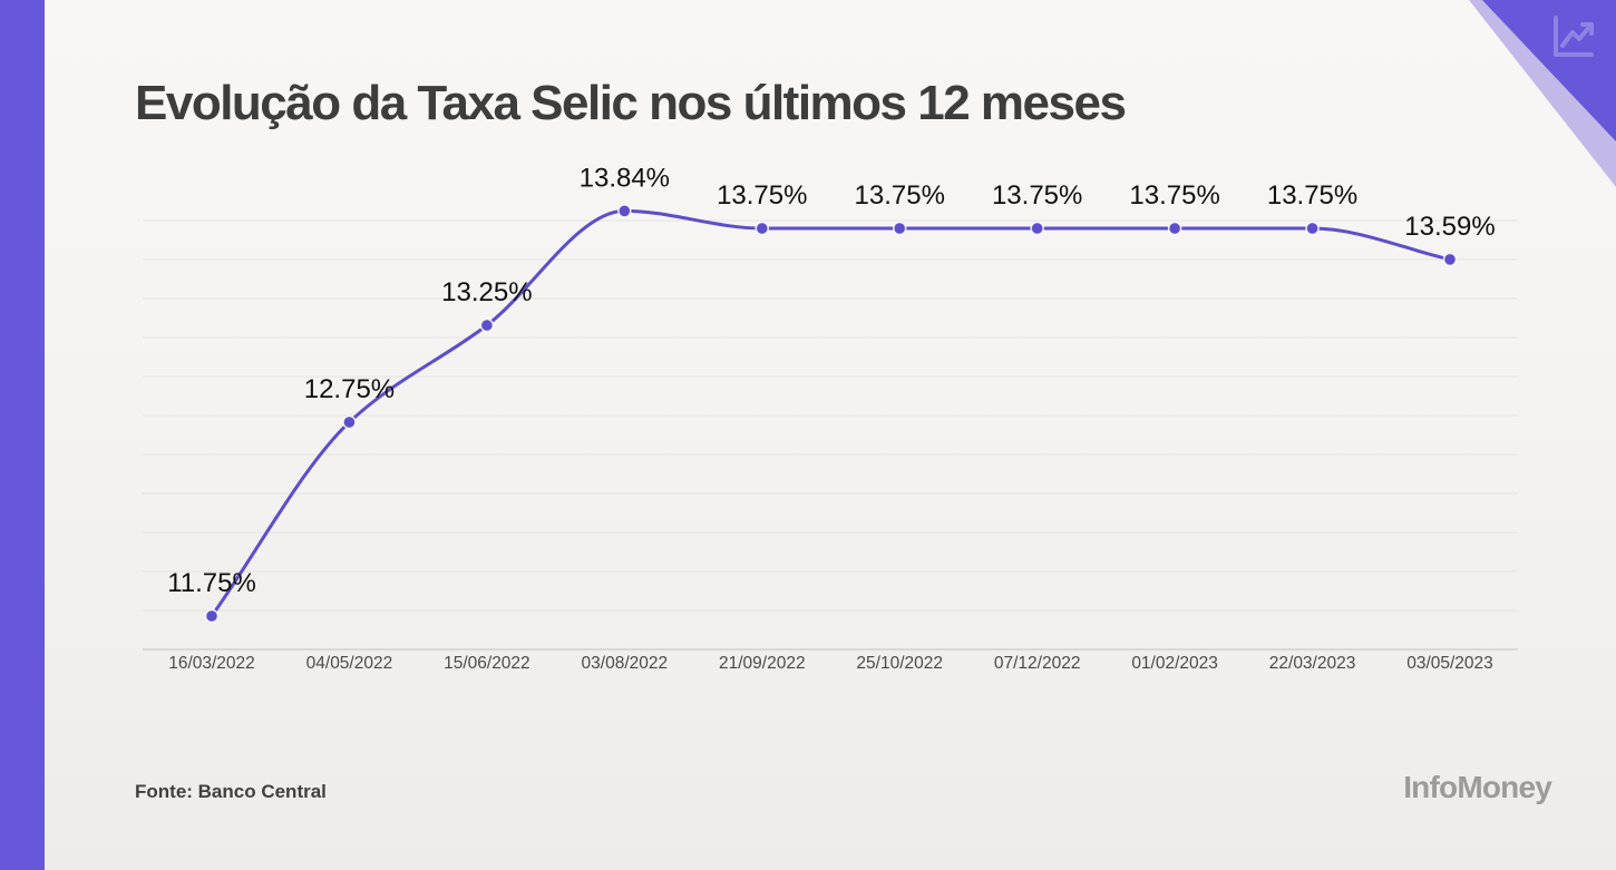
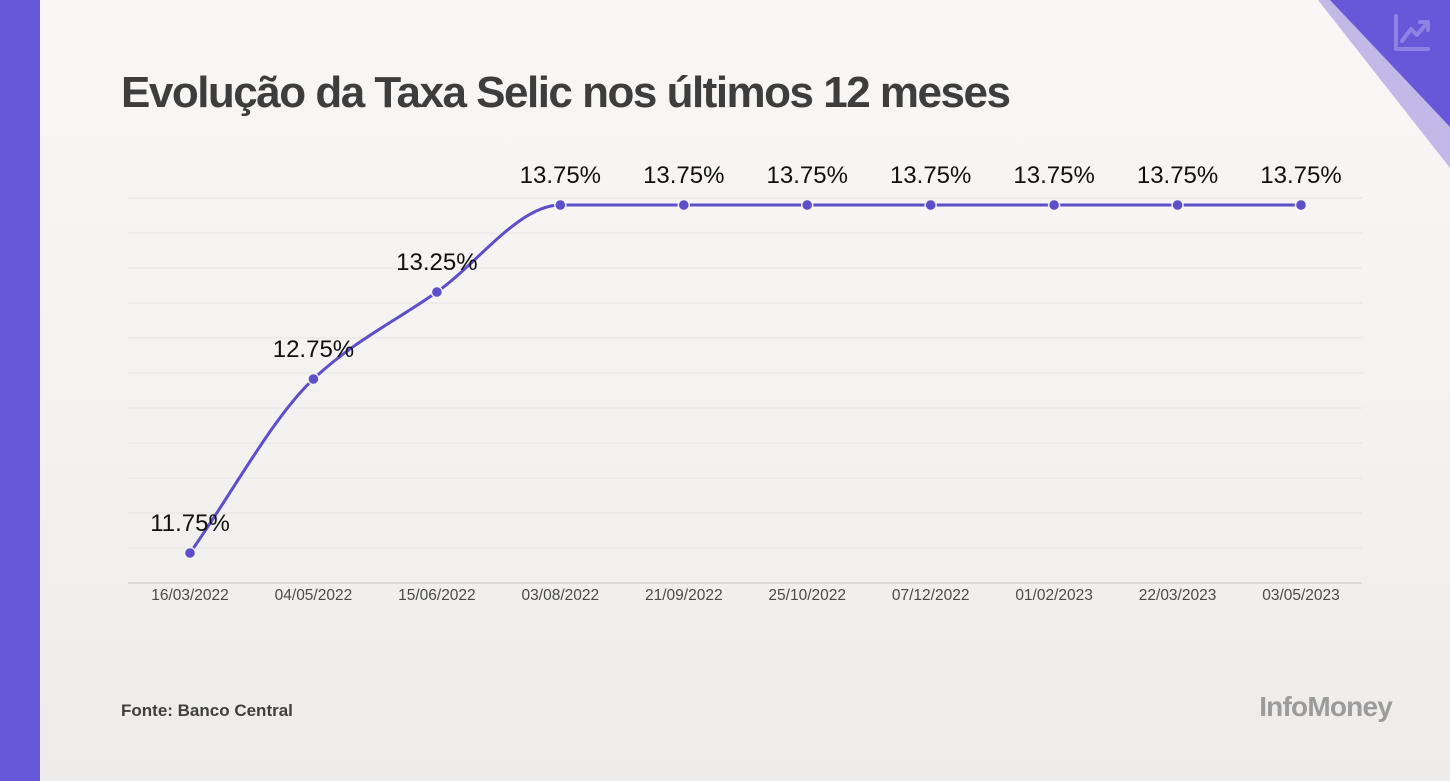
03/08/2022: 13.84% -> 13.75%
03/05/2023: 13.59% -> 13.75%
